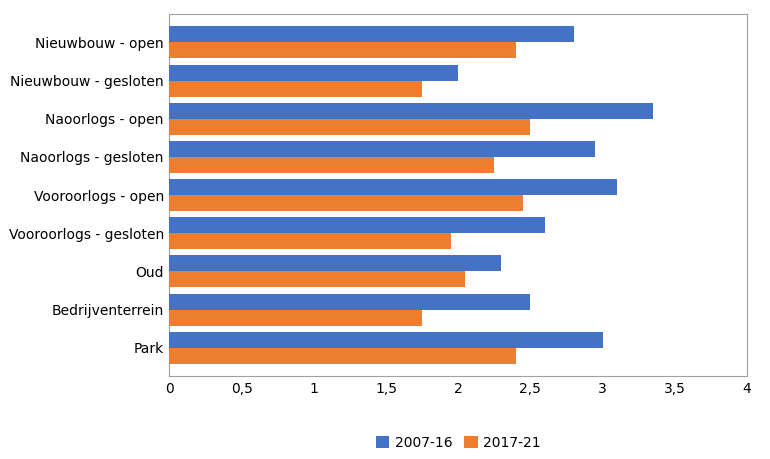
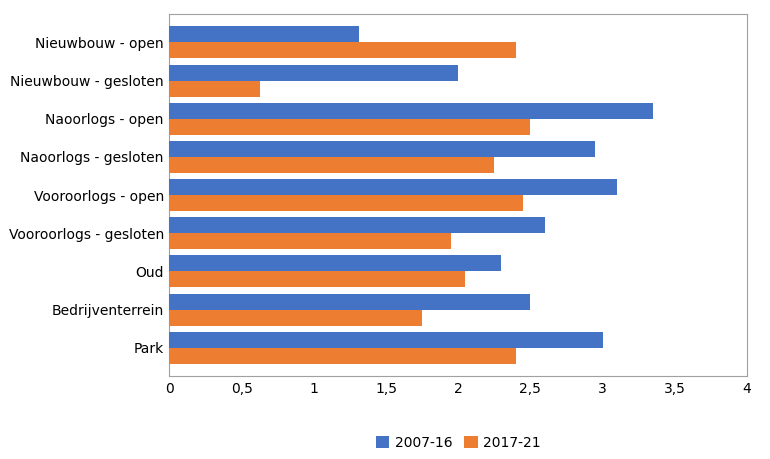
2007-16/Nieuwbouw - open: 2,80 -> 1,31
2017-21/Nieuwbouw - gesloten: 1,75 -> 0,63
